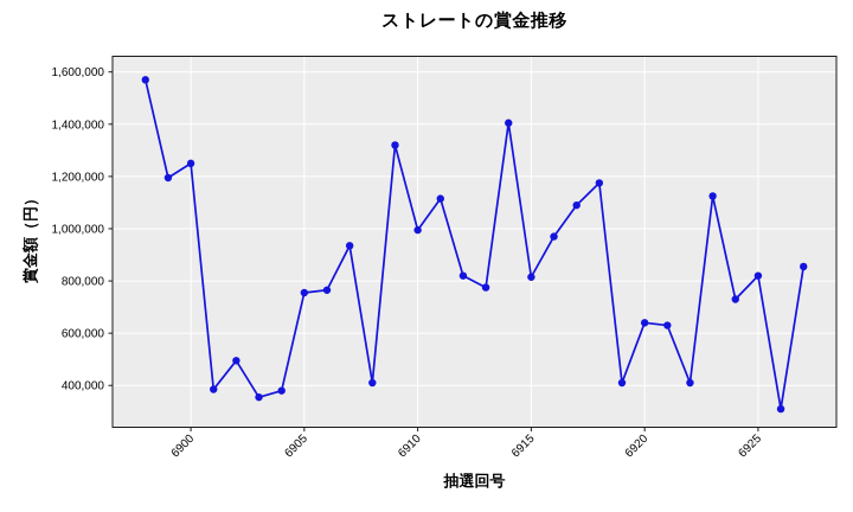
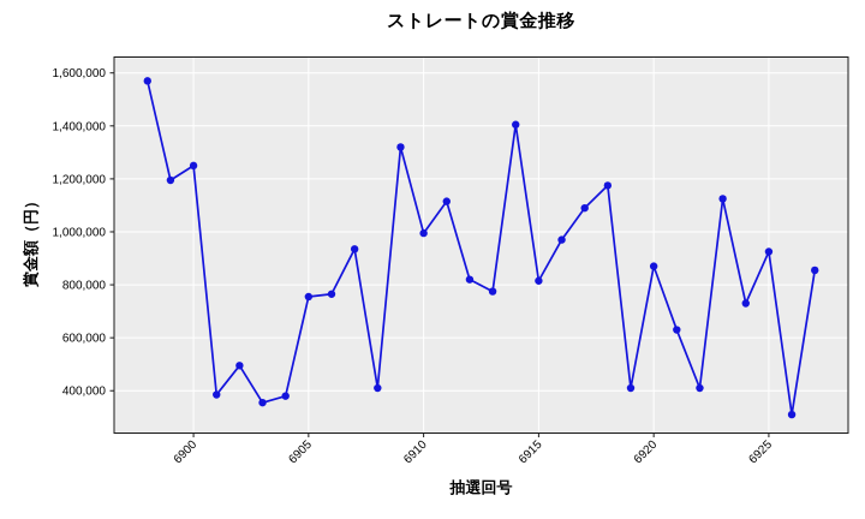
6920: 640000 -> 870000
6925: 820000 -> 920000
